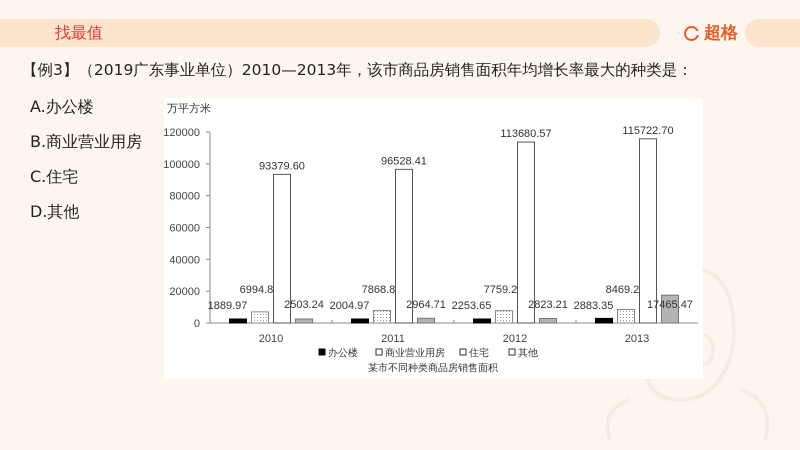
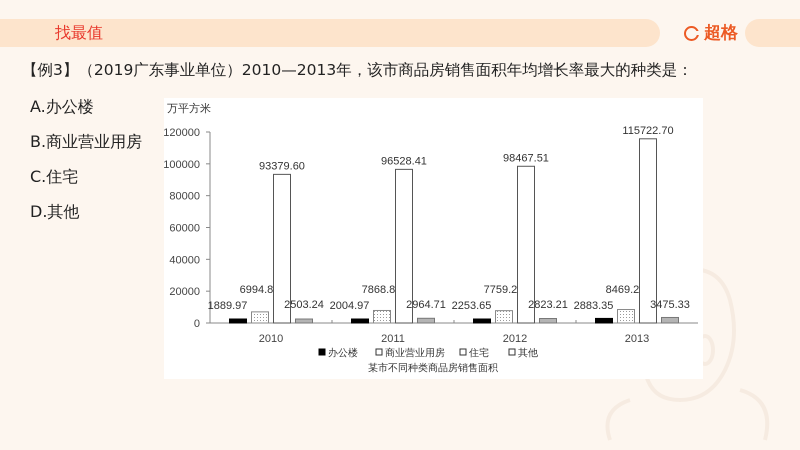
住宅/2012: 113680.57 -> 98467.51
其他/2013: 17465.47 -> 3475.33
